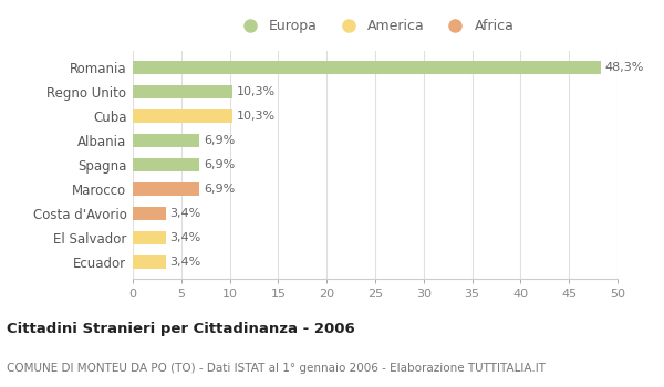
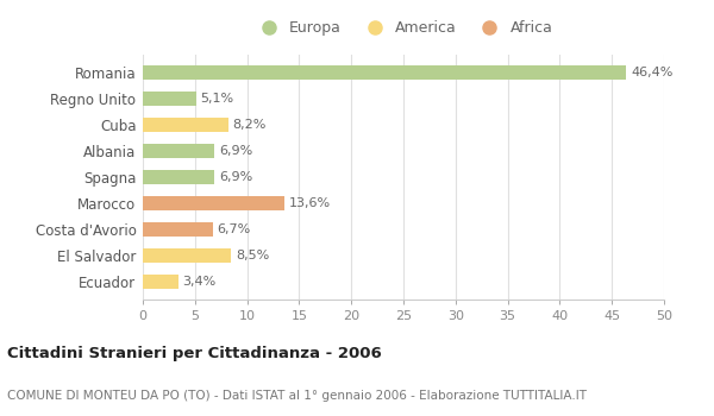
Romania: 48,3% -> 46,4%
Regno Unito: 10,3% -> 5,1%
Cuba: 10,3% -> 8,2%
Marocco: 6,9% -> 13,6%
Costa d'Avorio: 3,4% -> 6,7%
El Salvador: 3,4% -> 8,5%
